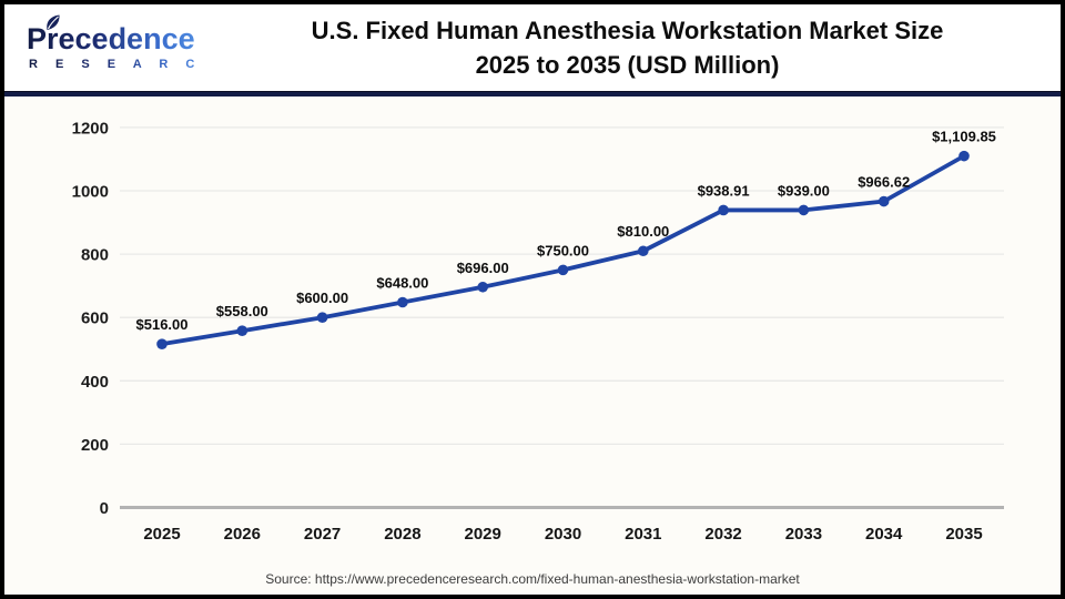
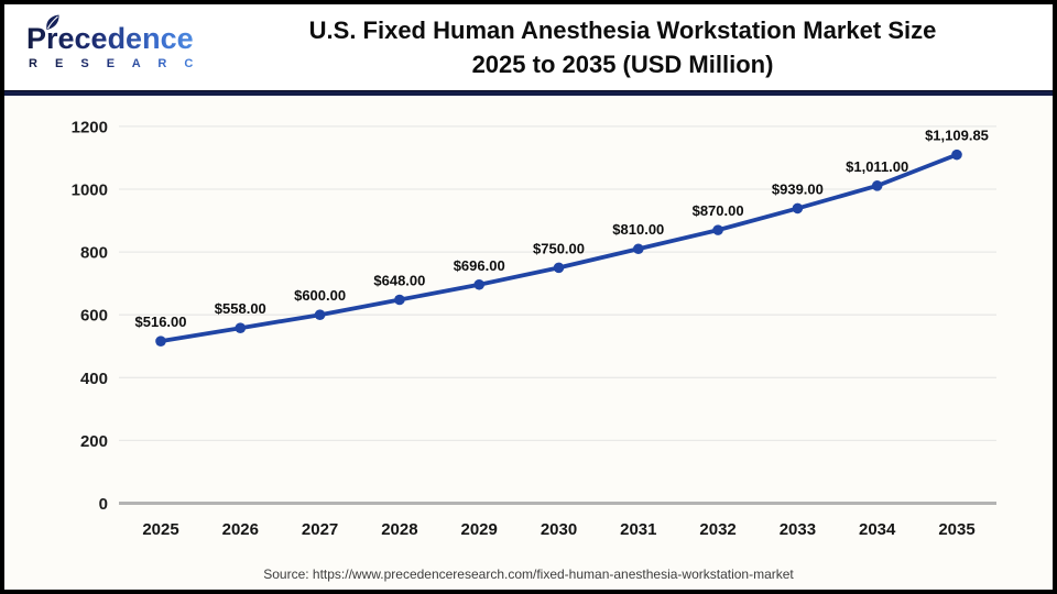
2032: $938.91 -> $870.00
2034: $966.62 -> $1,011.00
